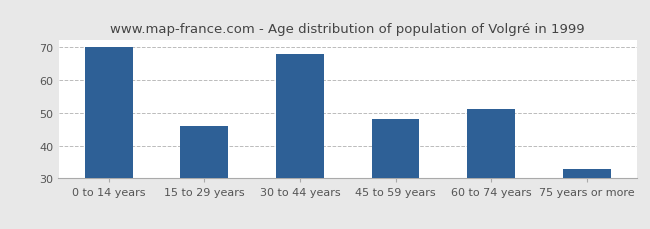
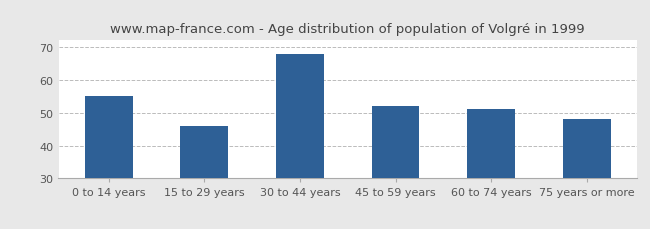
0 to 14 years: 70 -> 55
45 to 59 years: 48 -> 52
75 years or more: 33 -> 48
